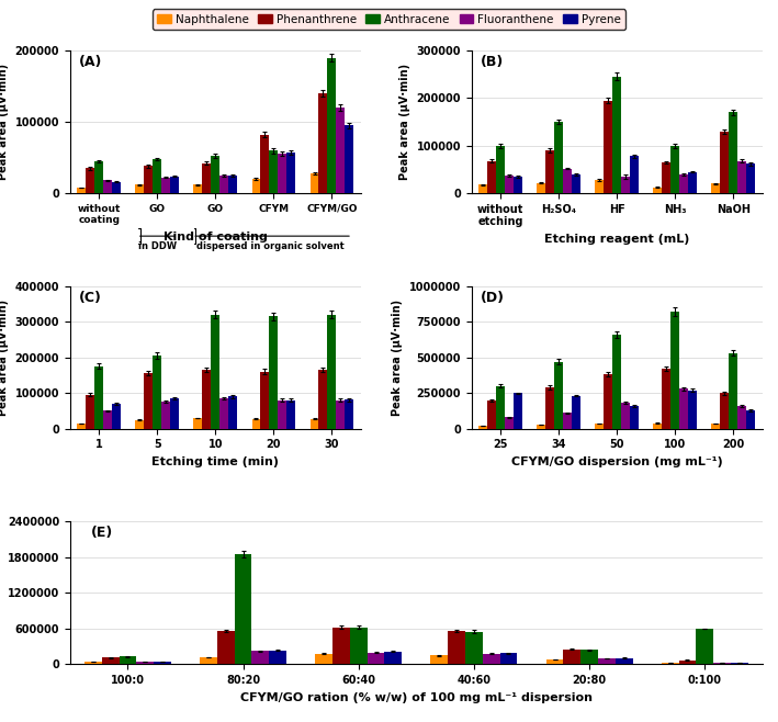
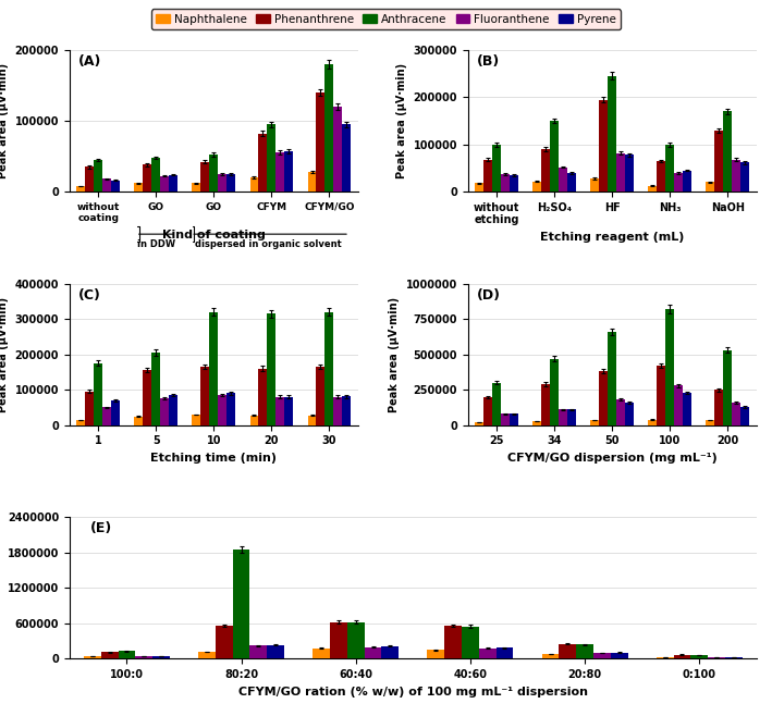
Anthracene/CFYM: 60000 -> 95000
Anthracene/CFYM/GO: 190000 -> 180000
Fluoranthene/HF: 35000 -> 82000
Pyrene/25: 250000 -> 80000
Pyrene/34: 230000 -> 110000
Pyrene/100: 270000 -> 230000
Anthracene/0:100: 600000 -> 60000
